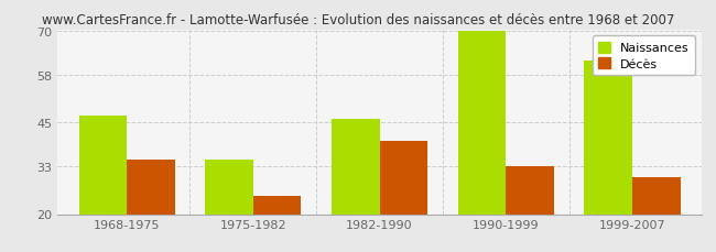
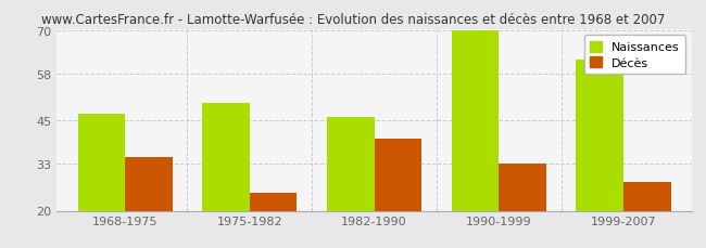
Naissances/1975-1982: 35 -> 50
Décès/1999-2007: 30 -> 28
